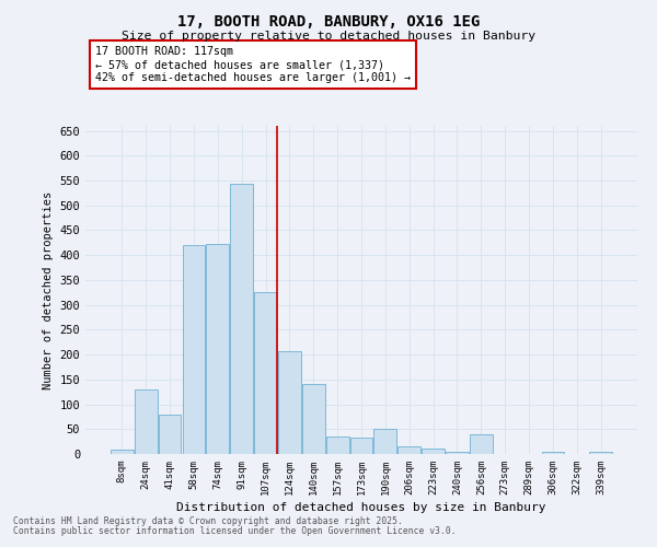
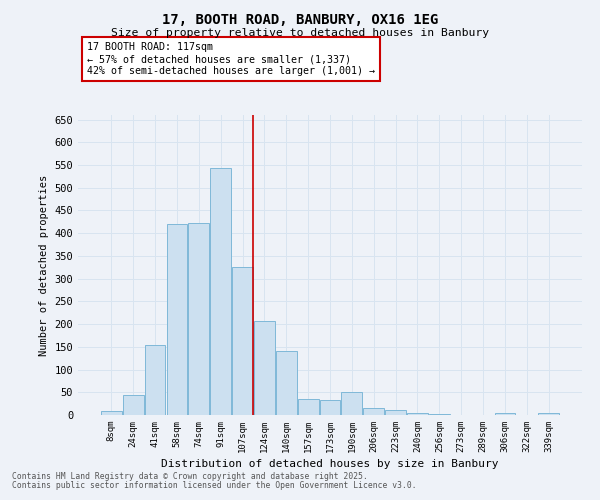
24sqm: 130 -> 43
41sqm: 80 -> 153
256sqm: 40 -> 2
